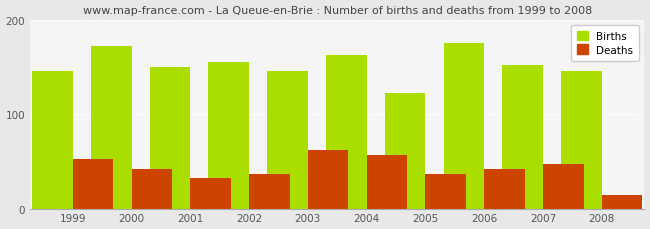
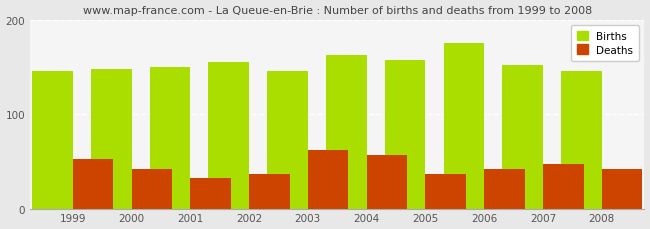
Births/2000: 172 -> 148
Births/2005: 122 -> 157
Deaths/2008: 14 -> 42
